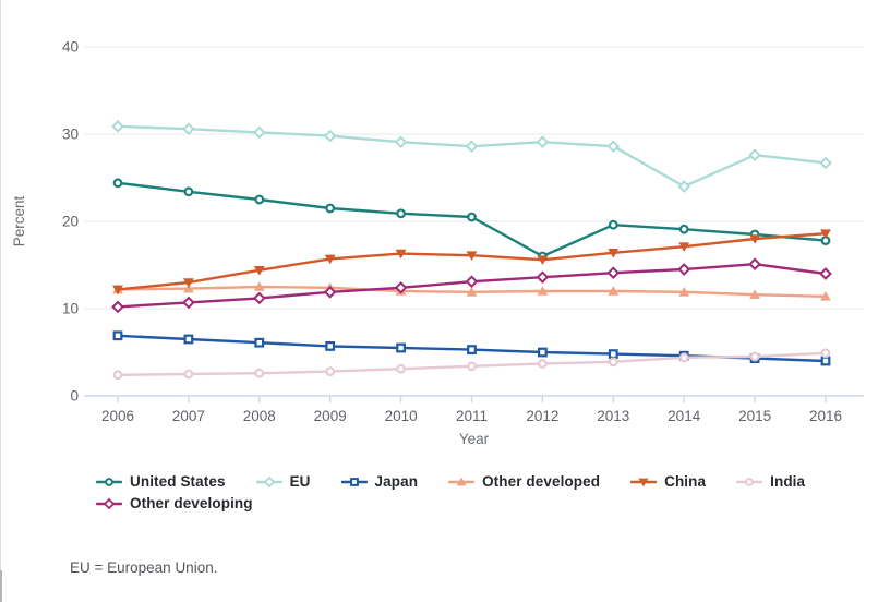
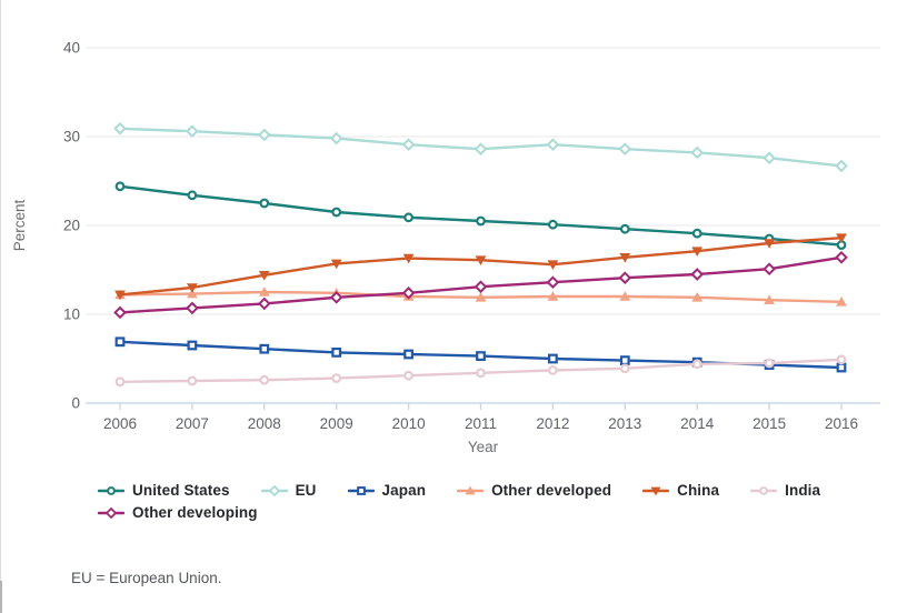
United States/2012: 16 -> 20
EU/2014: 24 -> 28
Other developing/2016: 14 -> 16
